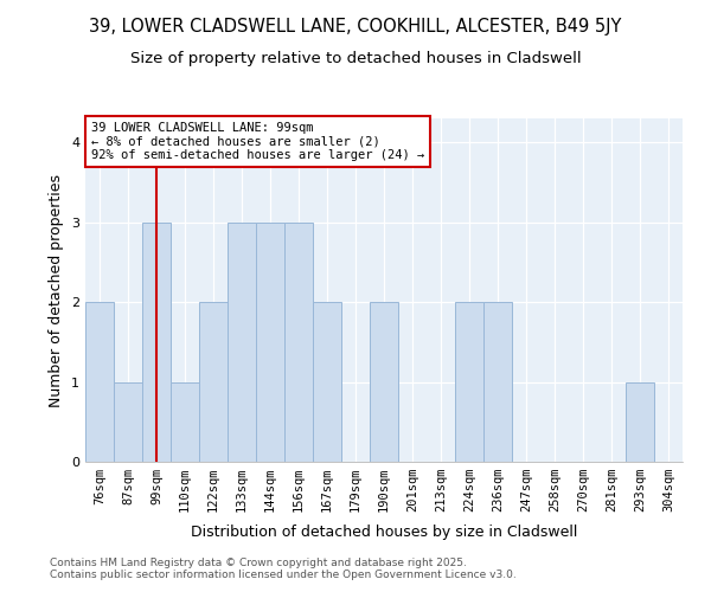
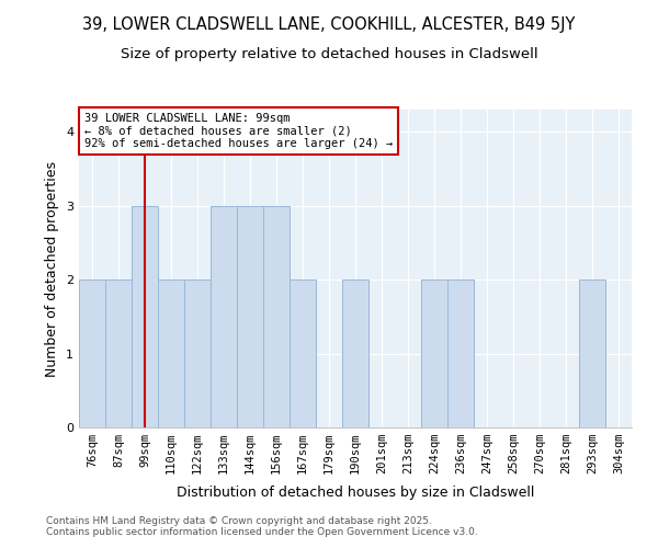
87sqm: 1 -> 2
110sqm: 1 -> 2
293sqm: 1 -> 2
